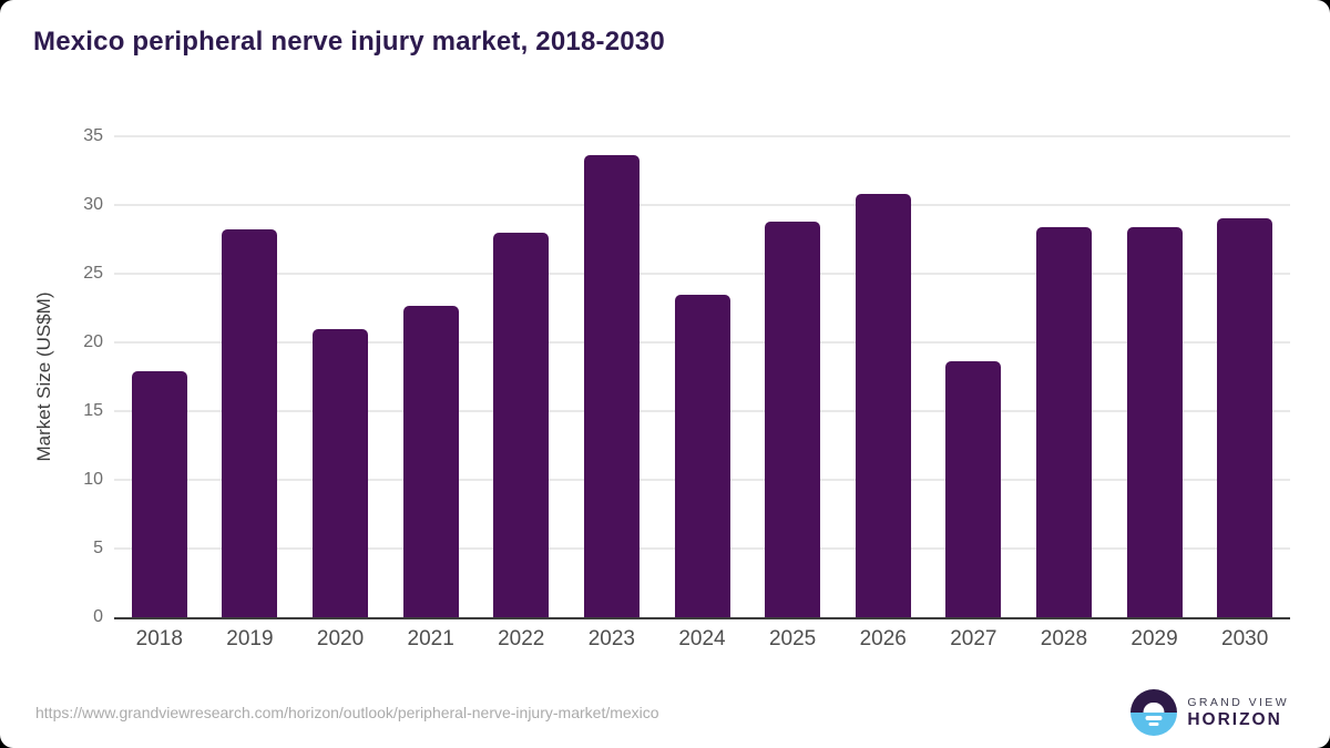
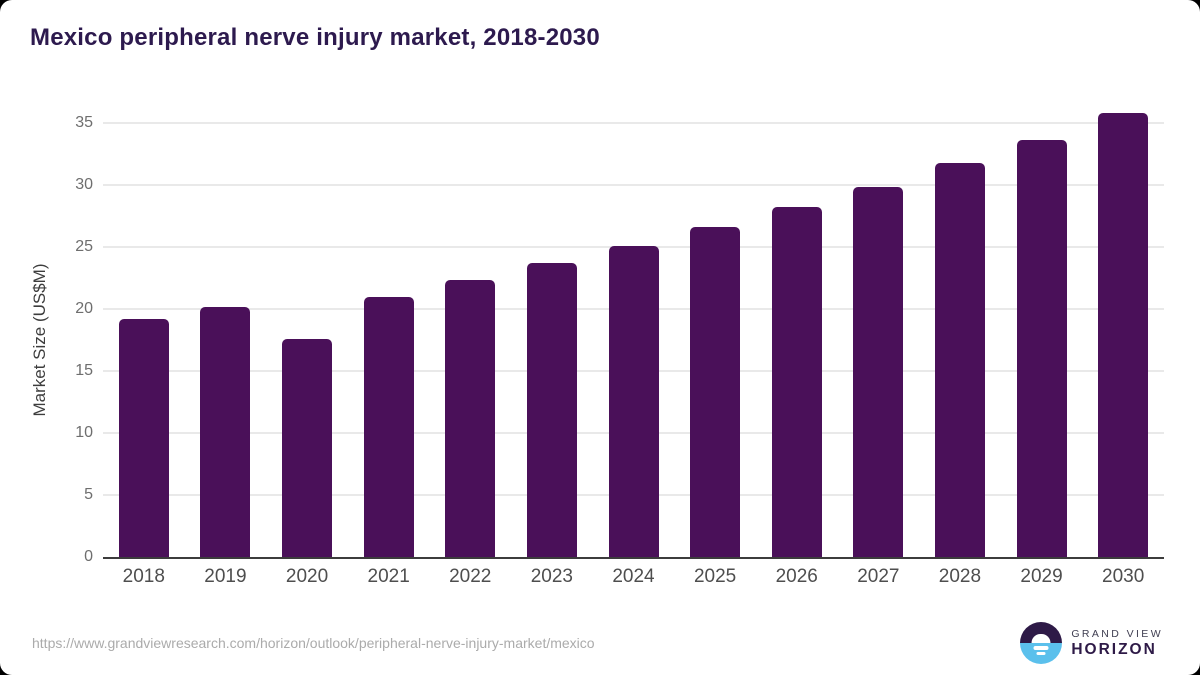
2018: 17.9 -> 19.2
2019: 28.2 -> 20.2
2020: 21.0 -> 17.6
2021: 22.7 -> 21.0
2022: 28.0 -> 22.3
2023: 33.6 -> 23.7
2024: 23.5 -> 25.1
2025: 28.8 -> 26.6
2026: 30.8 -> 28.2
2027: 18.6 -> 29.8
2028: 28.4 -> 31.8
2029: 28.4 -> 33.6
2030: 29.0 -> 35.8
